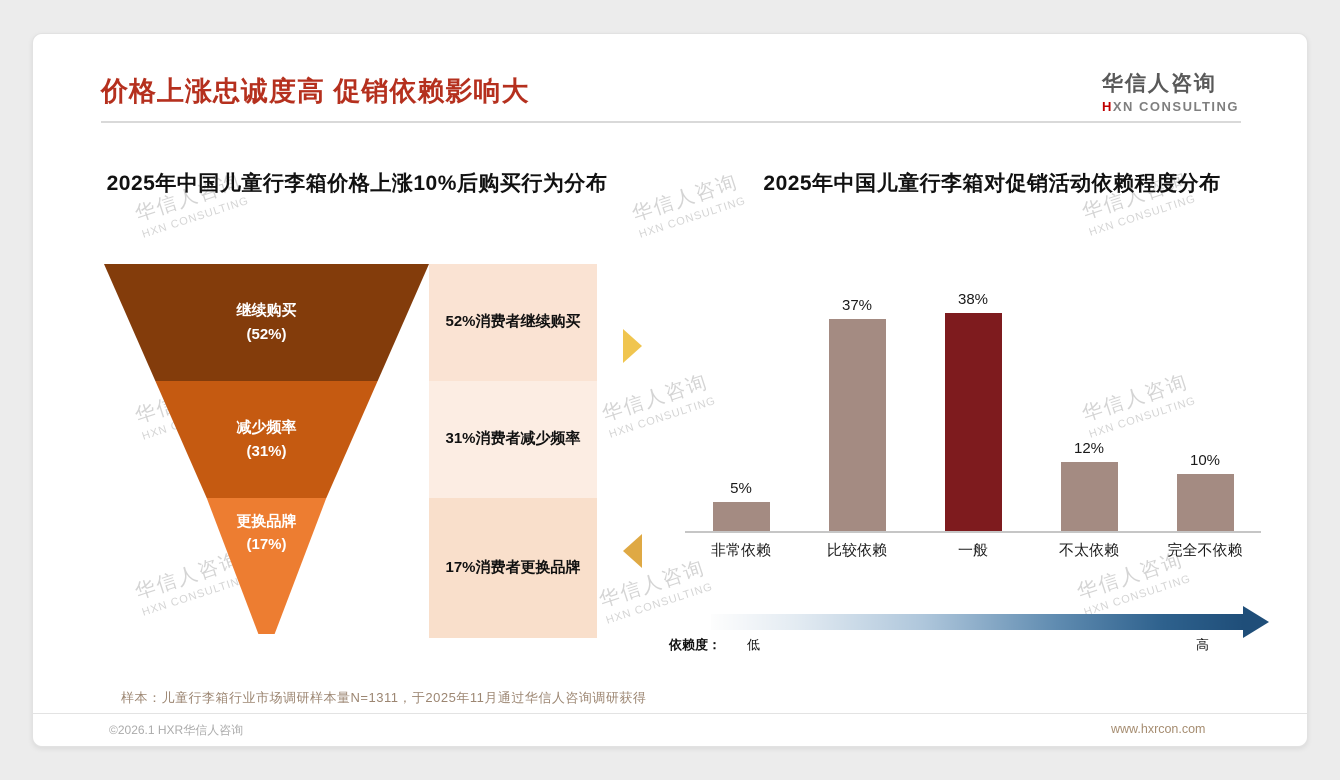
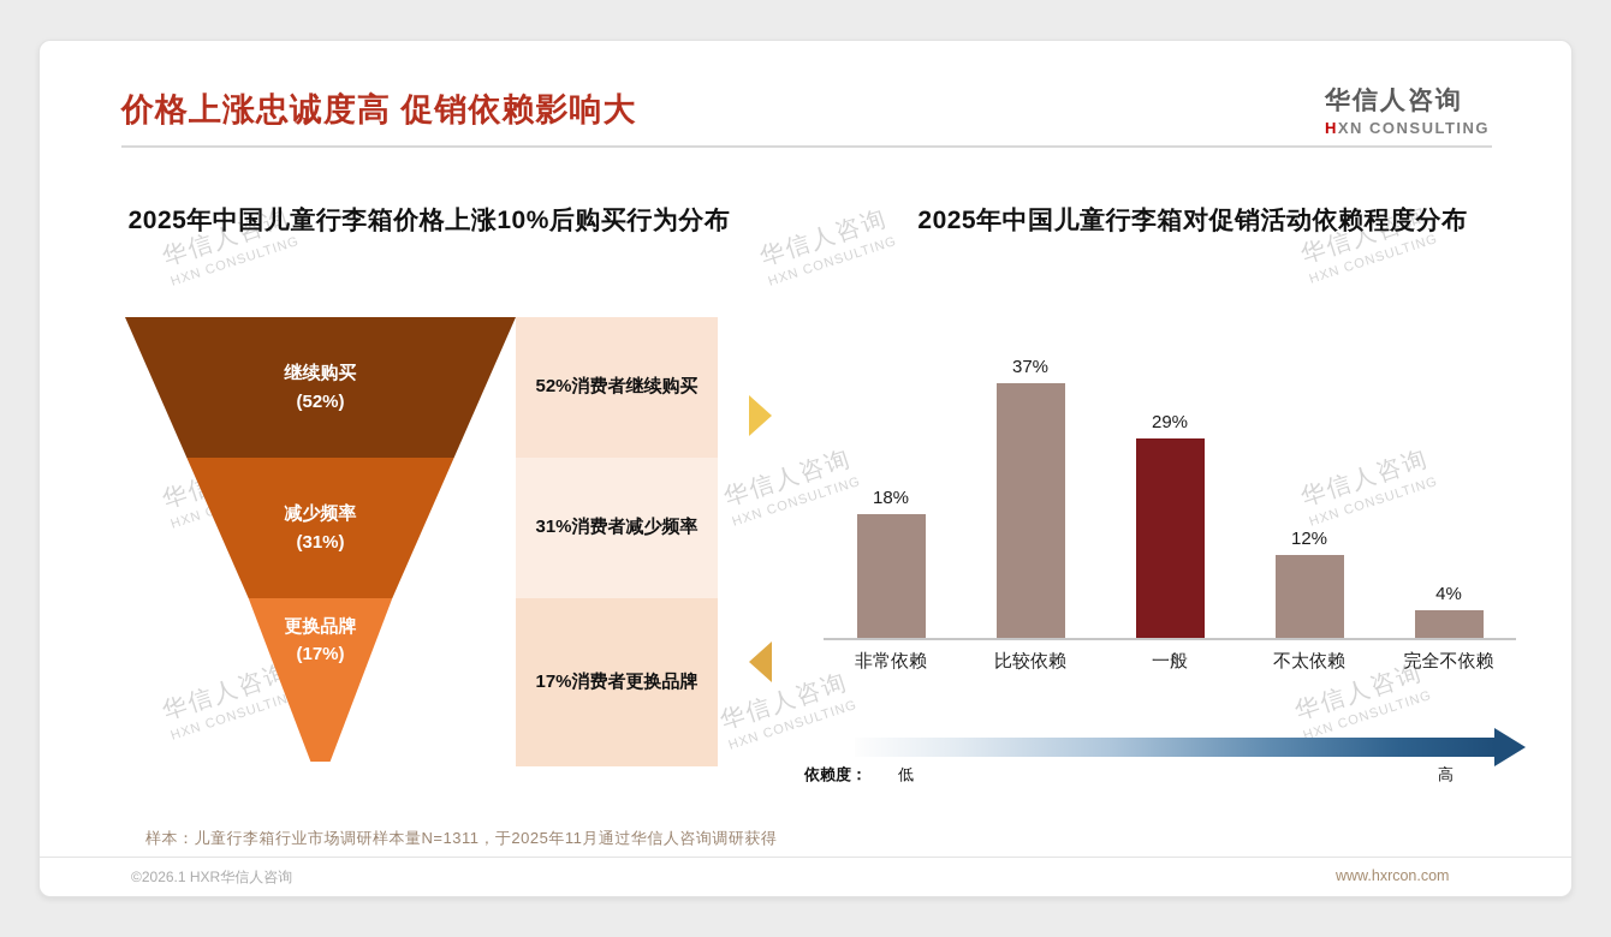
2025年中国儿童行李箱对促销活动依赖程度分布/非常依赖: 5% -> 18%
2025年中国儿童行李箱对促销活动依赖程度分布/一般: 38% -> 29%
2025年中国儿童行李箱对促销活动依赖程度分布/完全不依赖: 10% -> 4%
